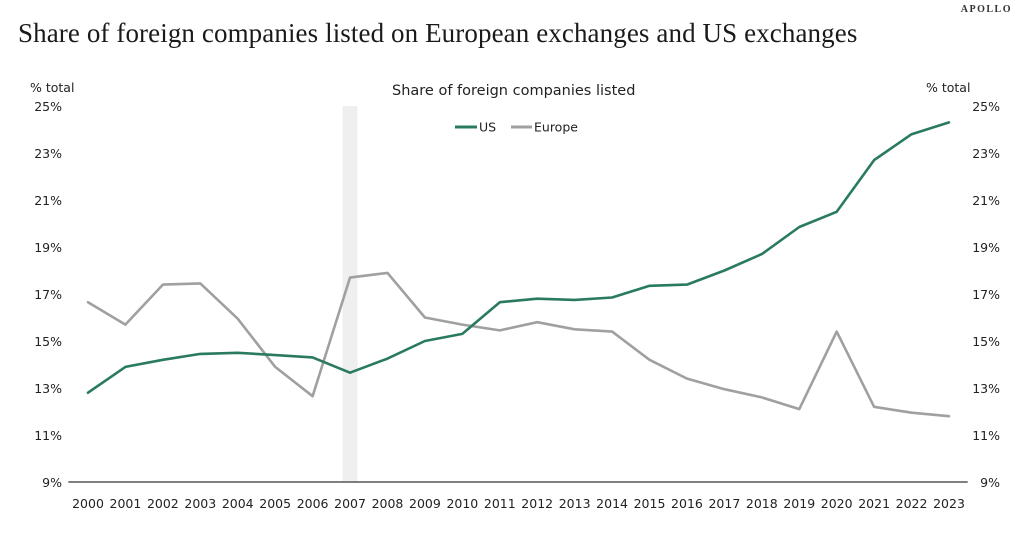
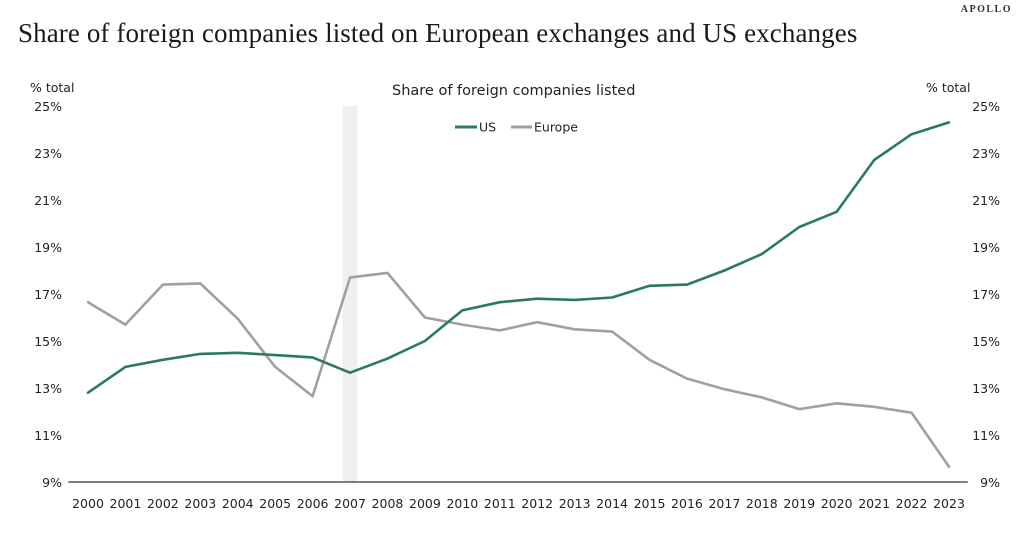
US/2010: 15.3% -> 16.3%
Europe/2020: 15.4% -> 12.3%
Europe/2023: 11.8% -> 9.7%
